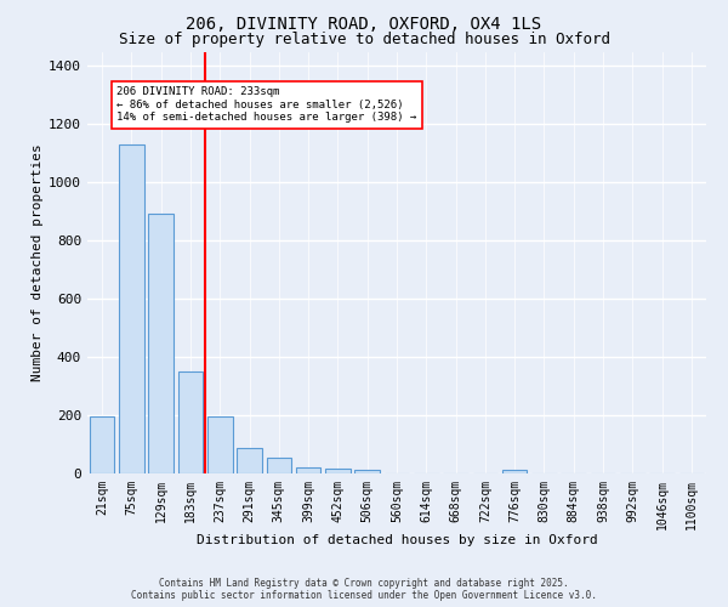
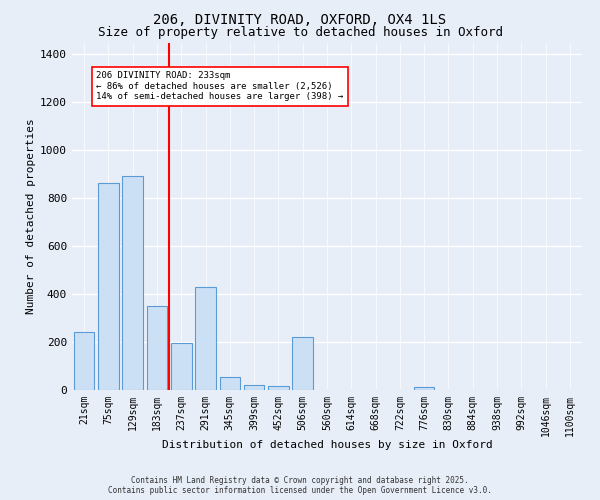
21sqm: 196 -> 240
75sqm: 1130 -> 865
291sqm: 88 -> 430
506sqm: 12 -> 220
